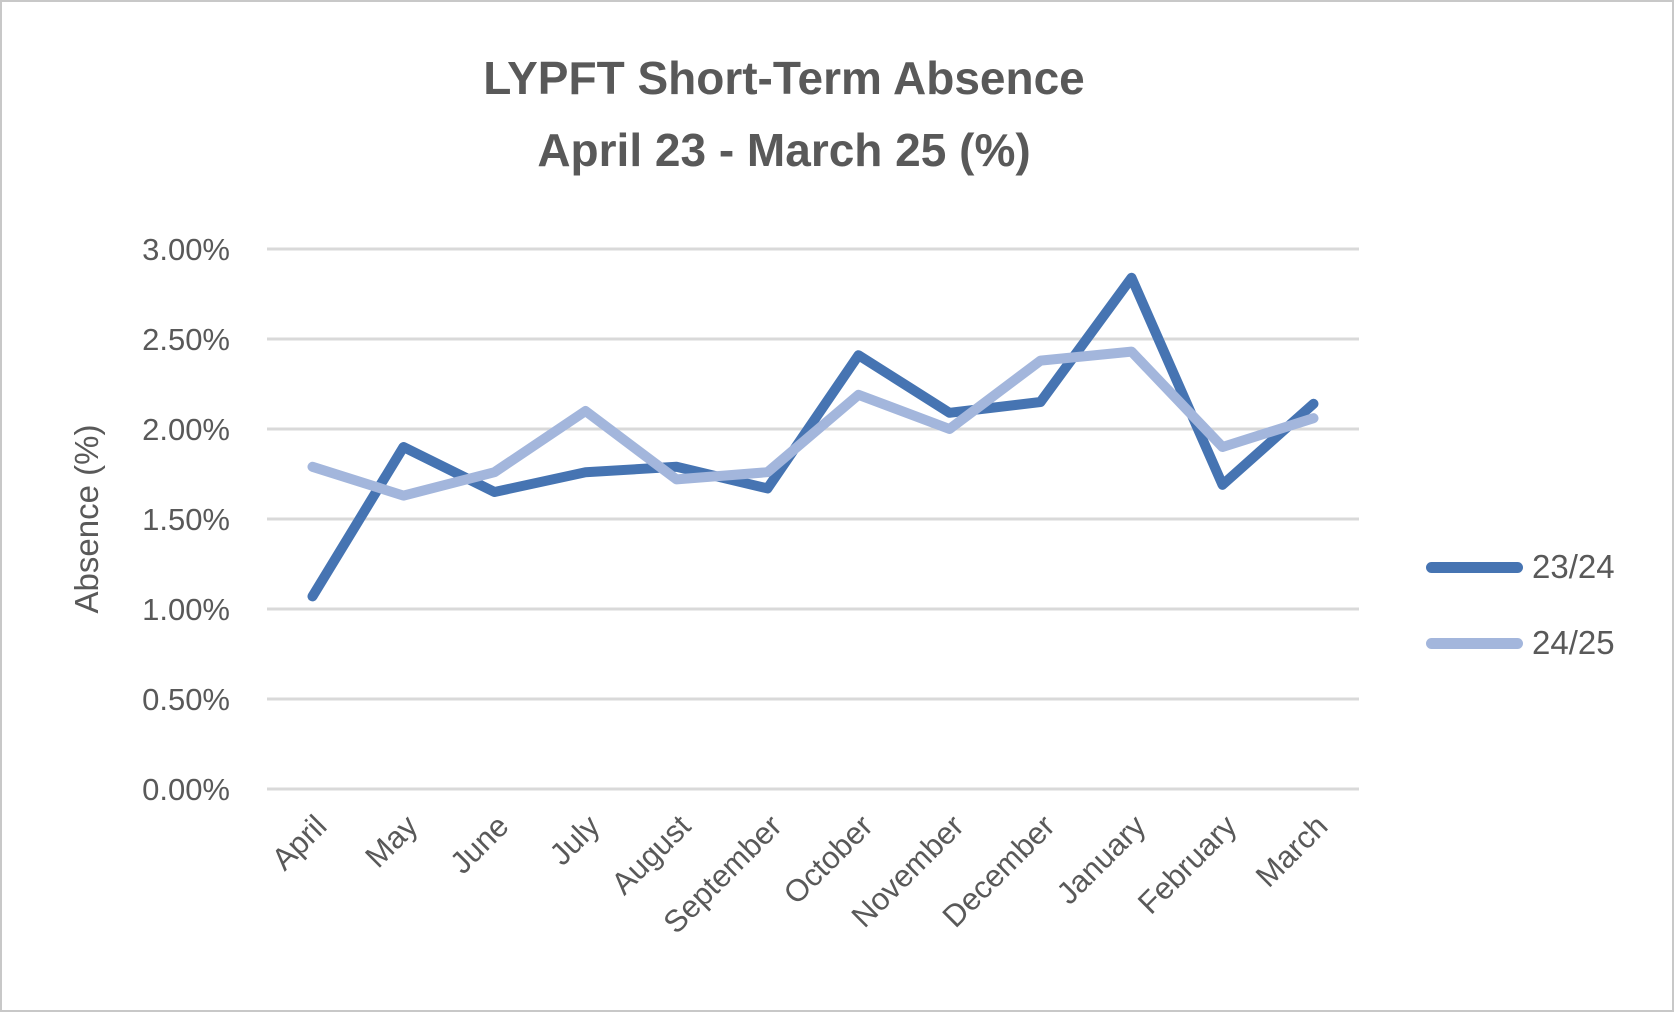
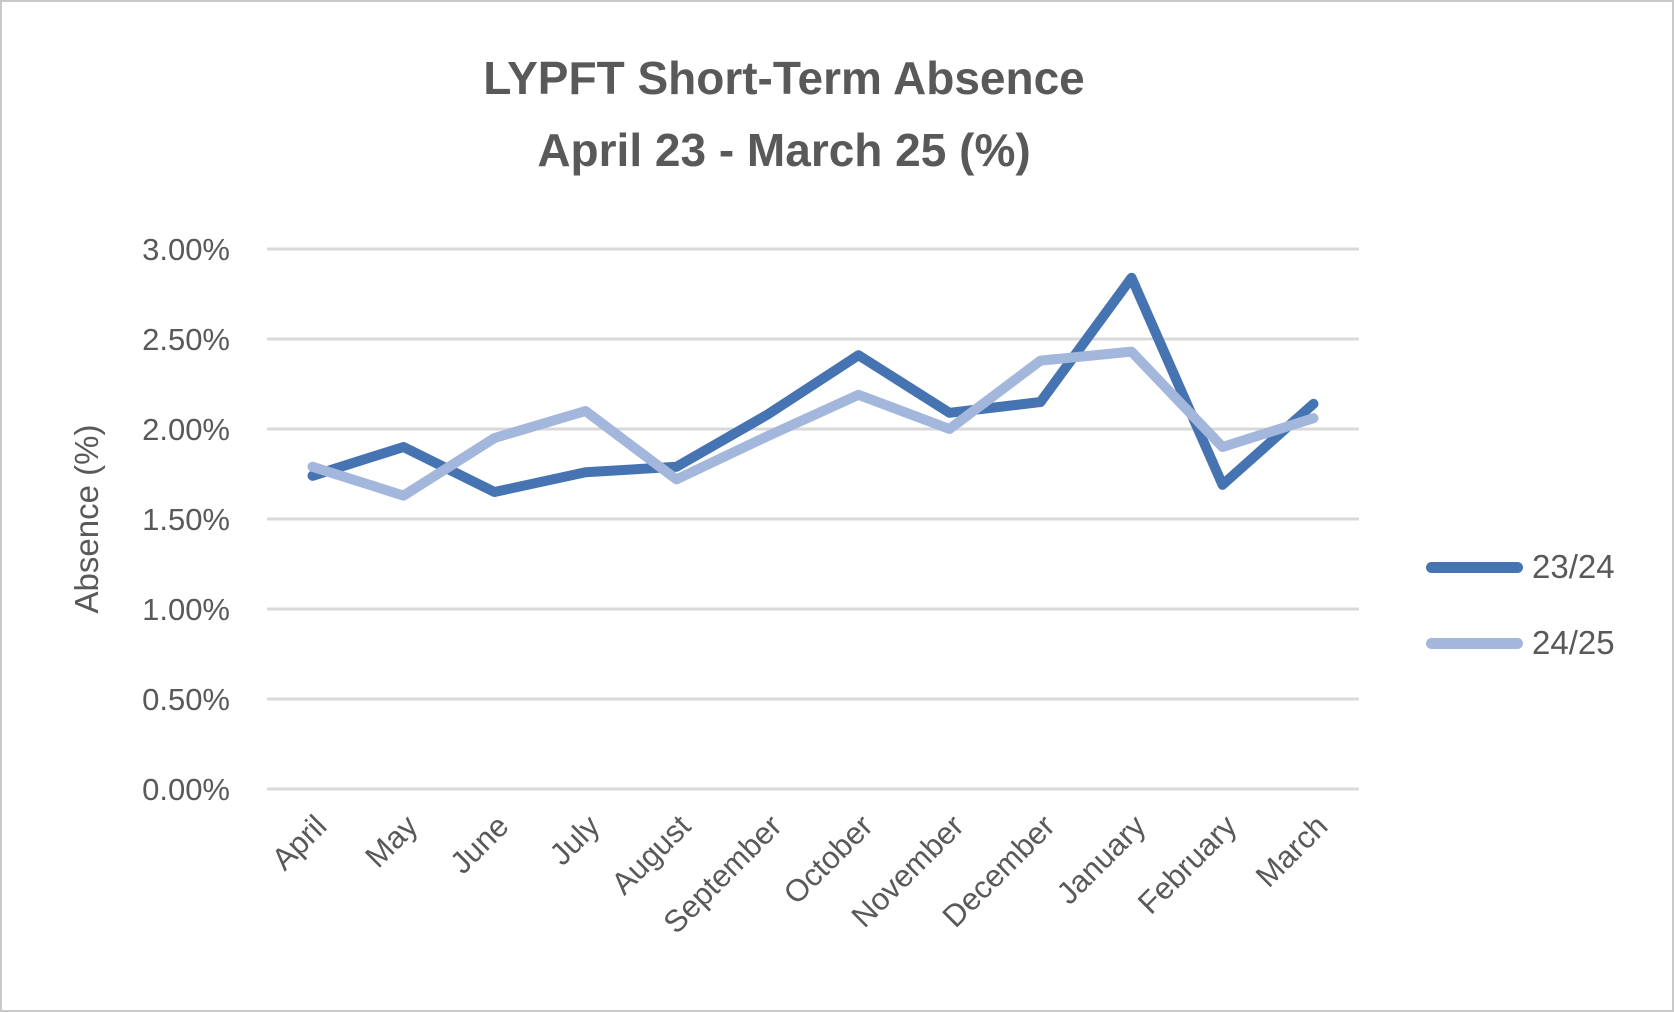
23/24/April: 1.07% -> 1.74%
24/25/June: 1.76% -> 1.95%
23/24/September: 1.67% -> 2.08%
24/25/September: 1.76% -> 1.96%
